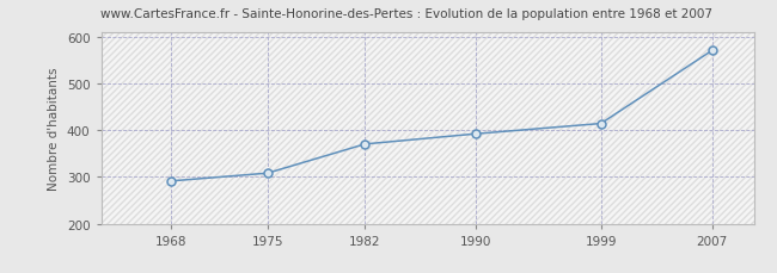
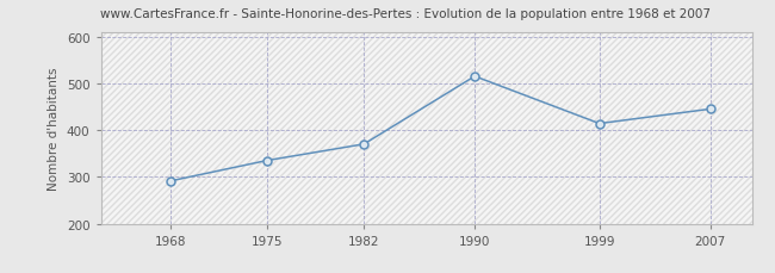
1975: 308 -> 335
1990: 392 -> 515
2007: 570 -> 445
